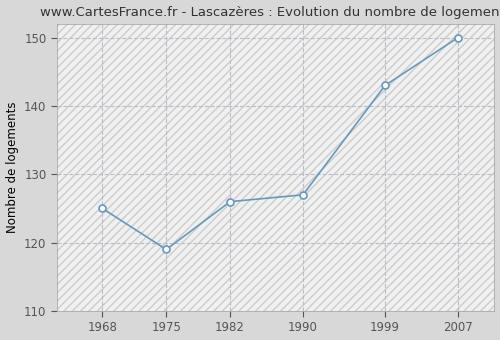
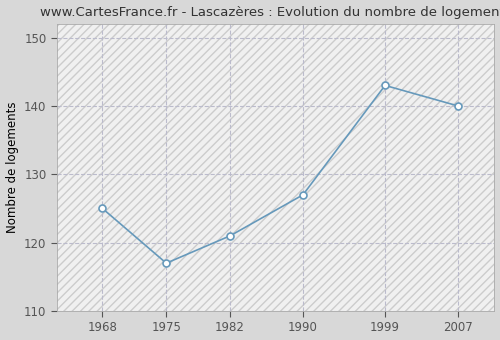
1975: 119 -> 117
1982: 126 -> 121
2007: 150 -> 140
